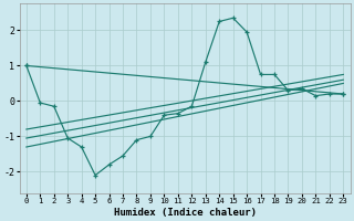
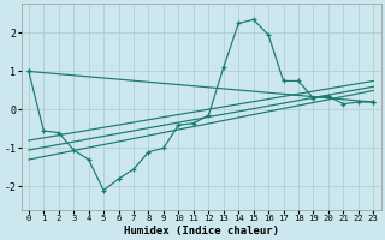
1: -0.05 -> -0.55
2: -0.15 -> -0.60
